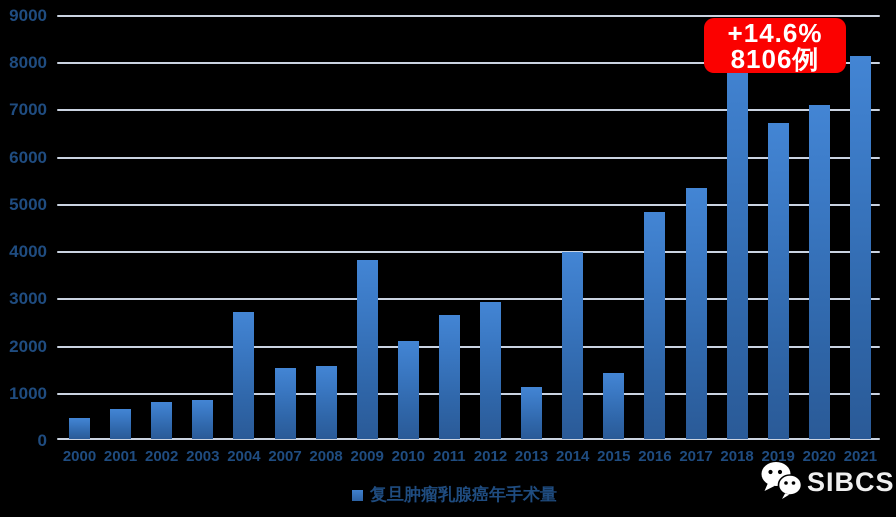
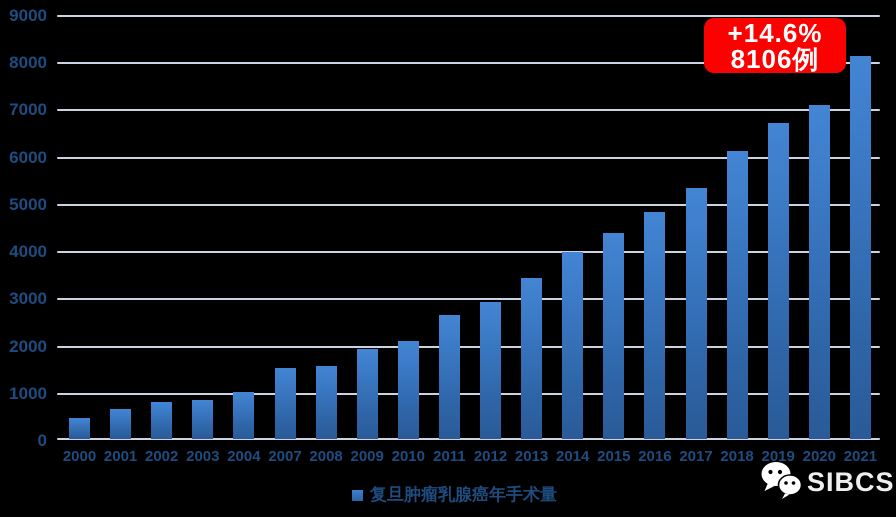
2004: 2700 -> 1000
2009: 3800 -> 1900
2013: 1100 -> 3400
2015: 1400 -> 4400
2018: 8400 -> 6100
